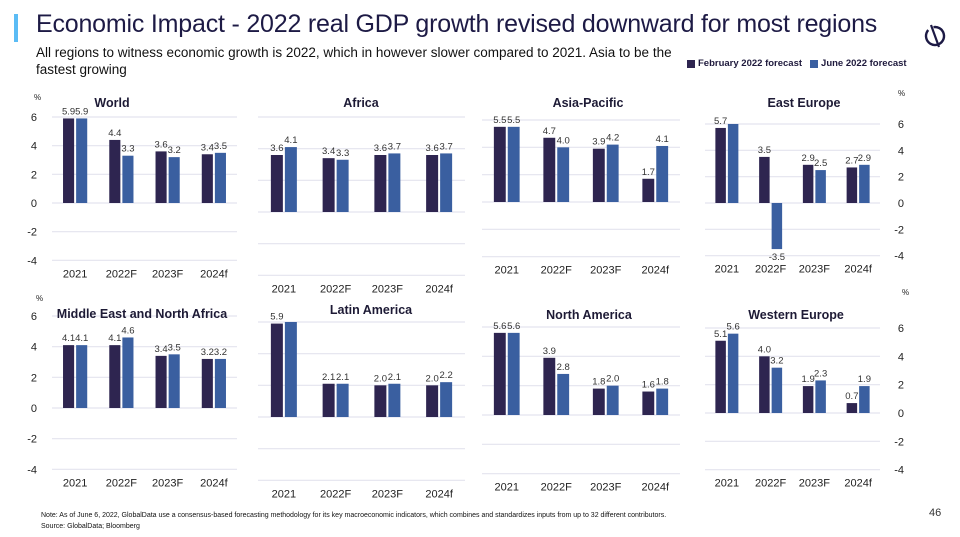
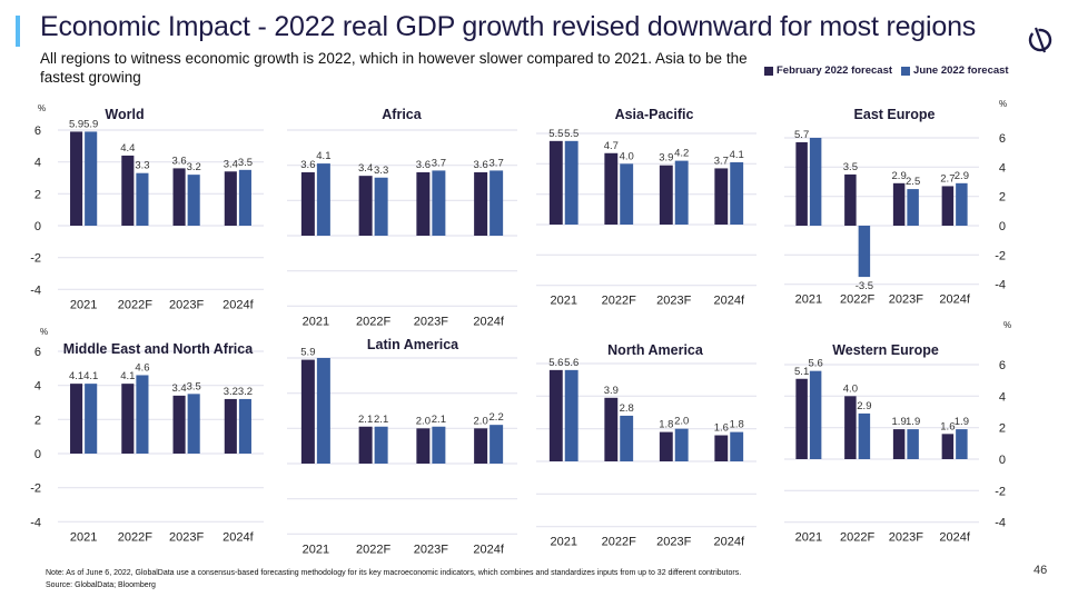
Asia-Pacific/February 2022 forecast/2024f: 1.7 -> 3.7
Western Europe/June 2022 forecast/2022F: 3.2 -> 2.9
Western Europe/June 2022 forecast/2023F: 2.3 -> 1.9
Western Europe/February 2022 forecast/2024f: 0.7 -> 1.6
